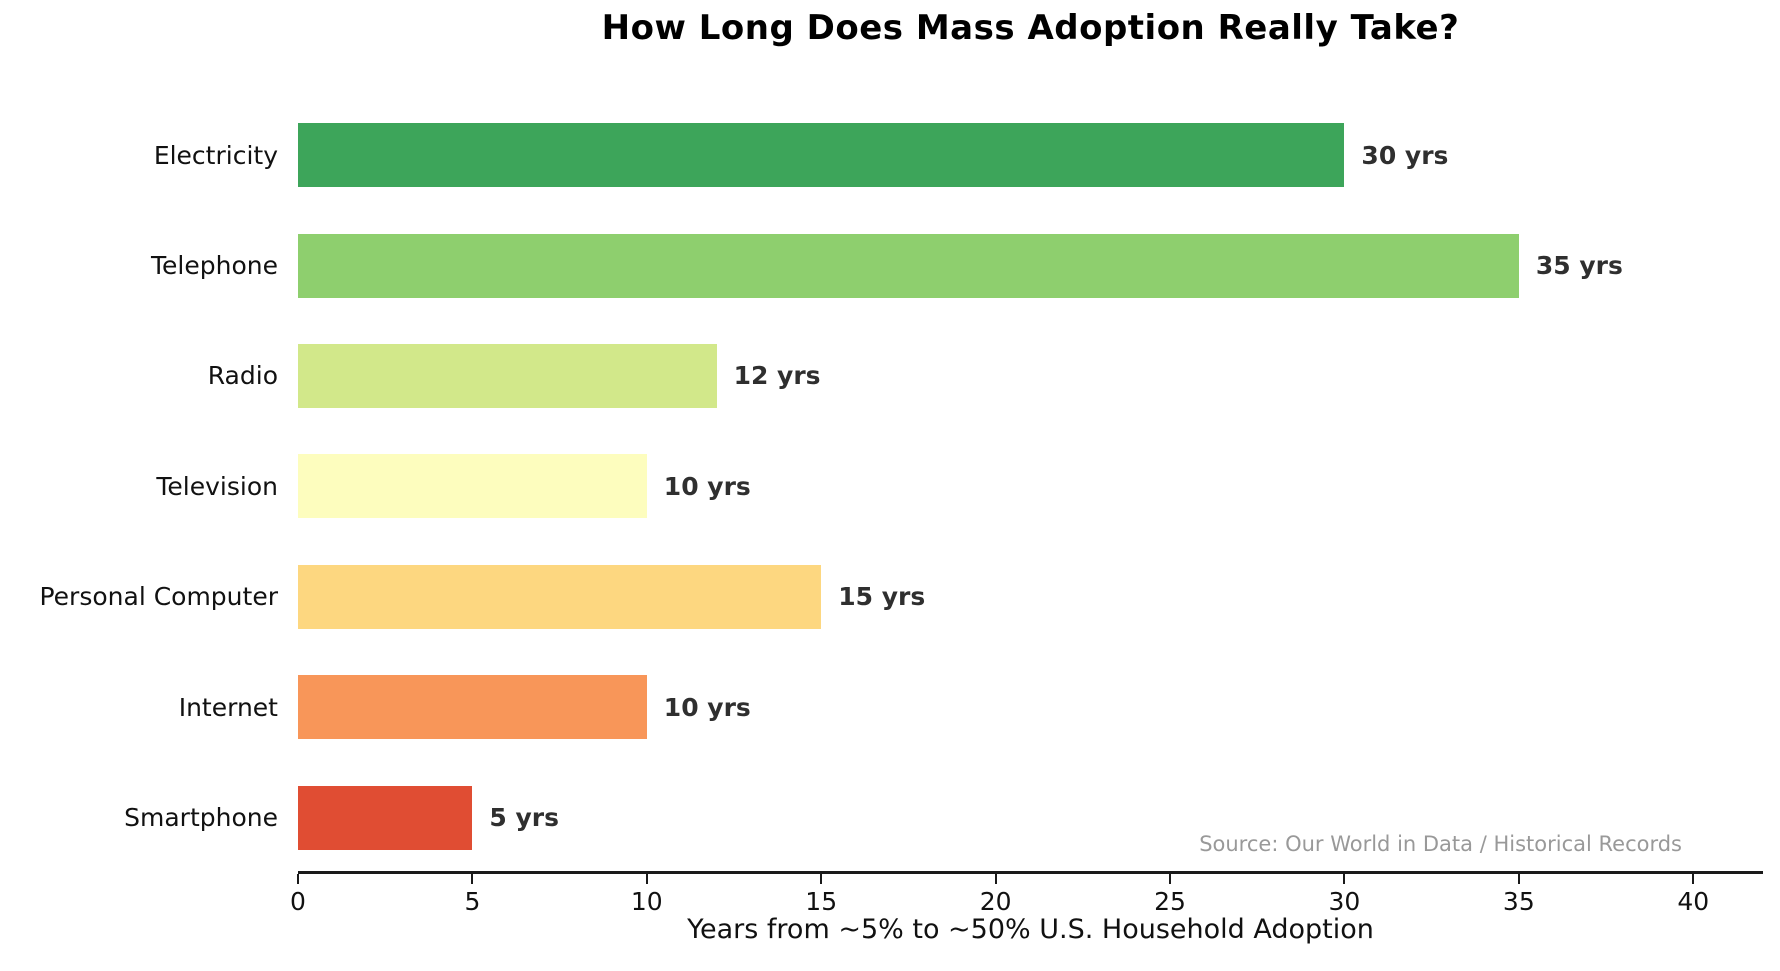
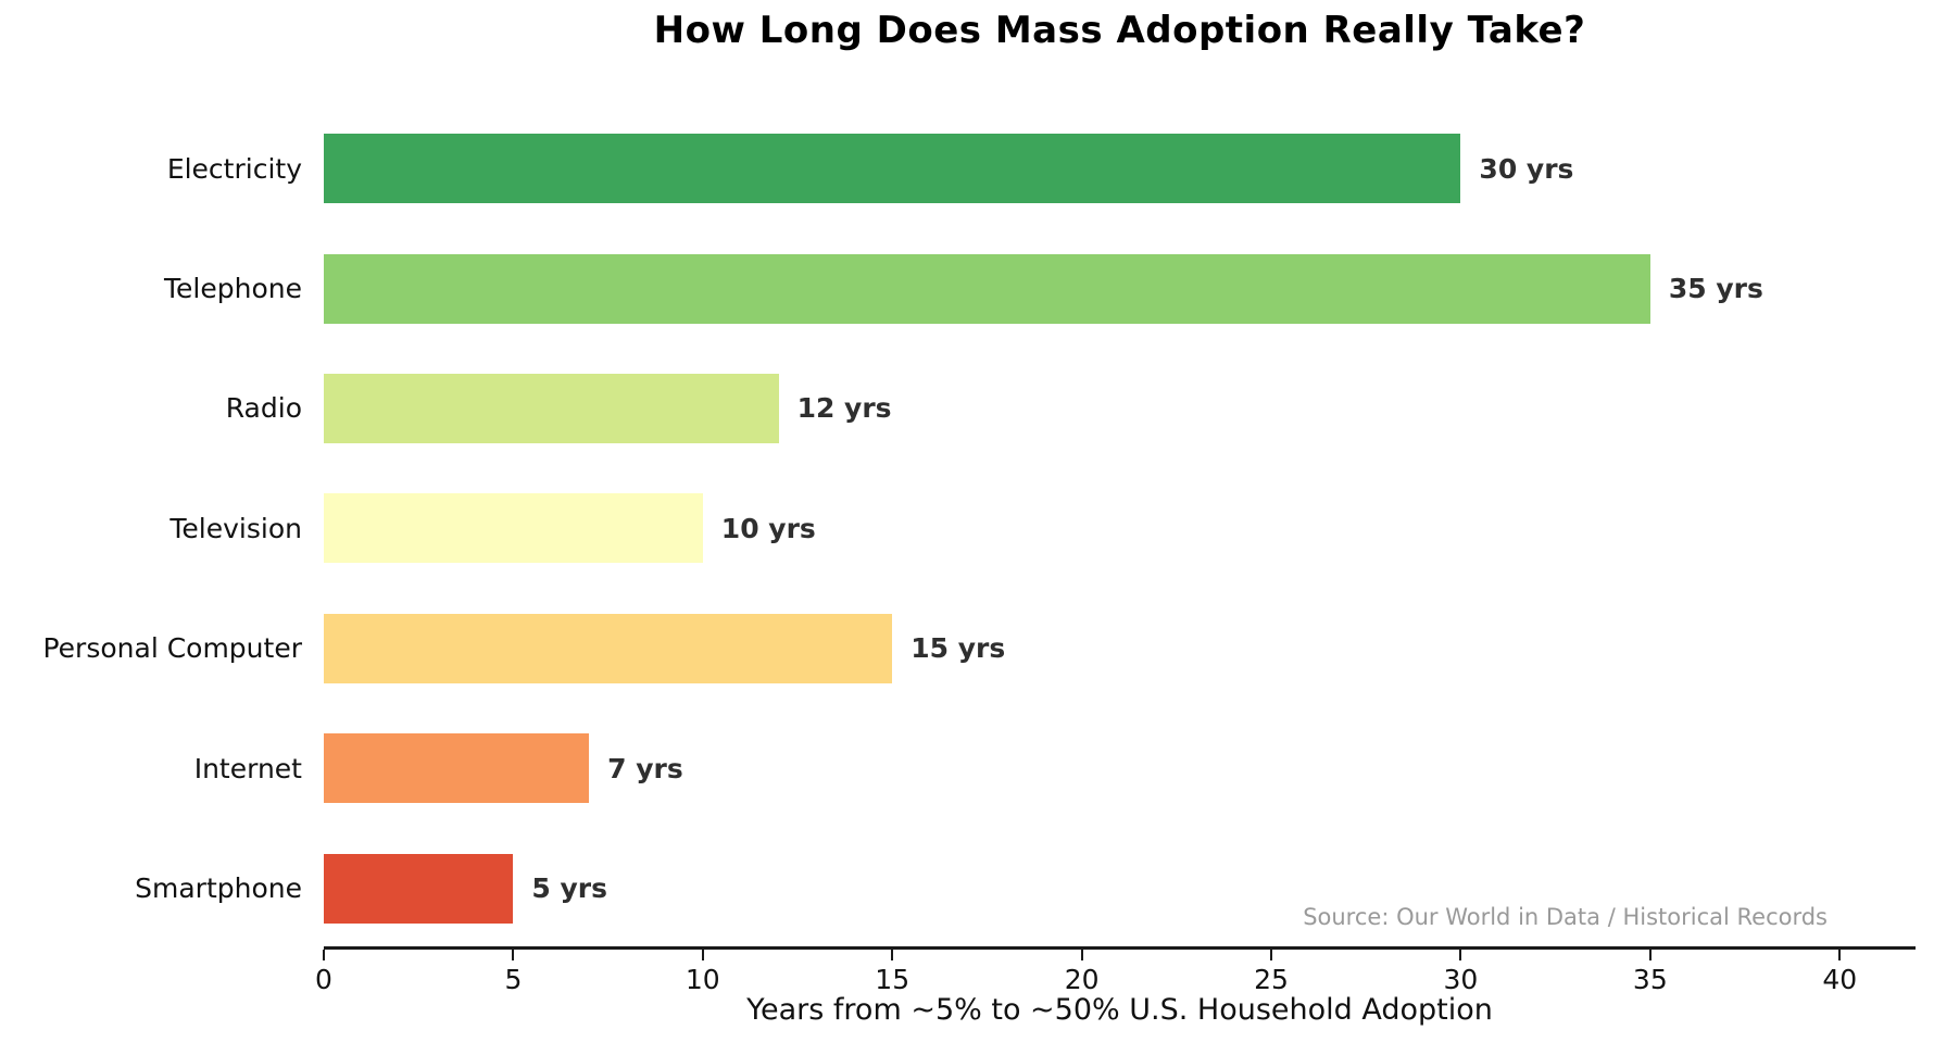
Internet: 10 -> 7
